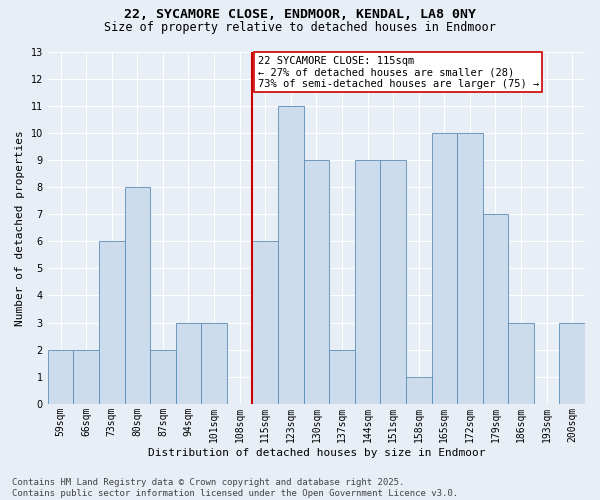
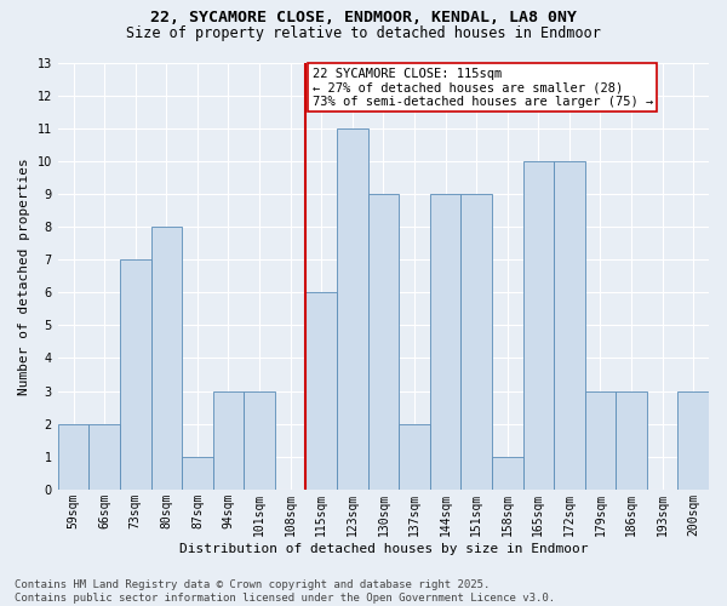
73sqm: 6 -> 7
87sqm: 2 -> 1
179sqm: 7 -> 3
